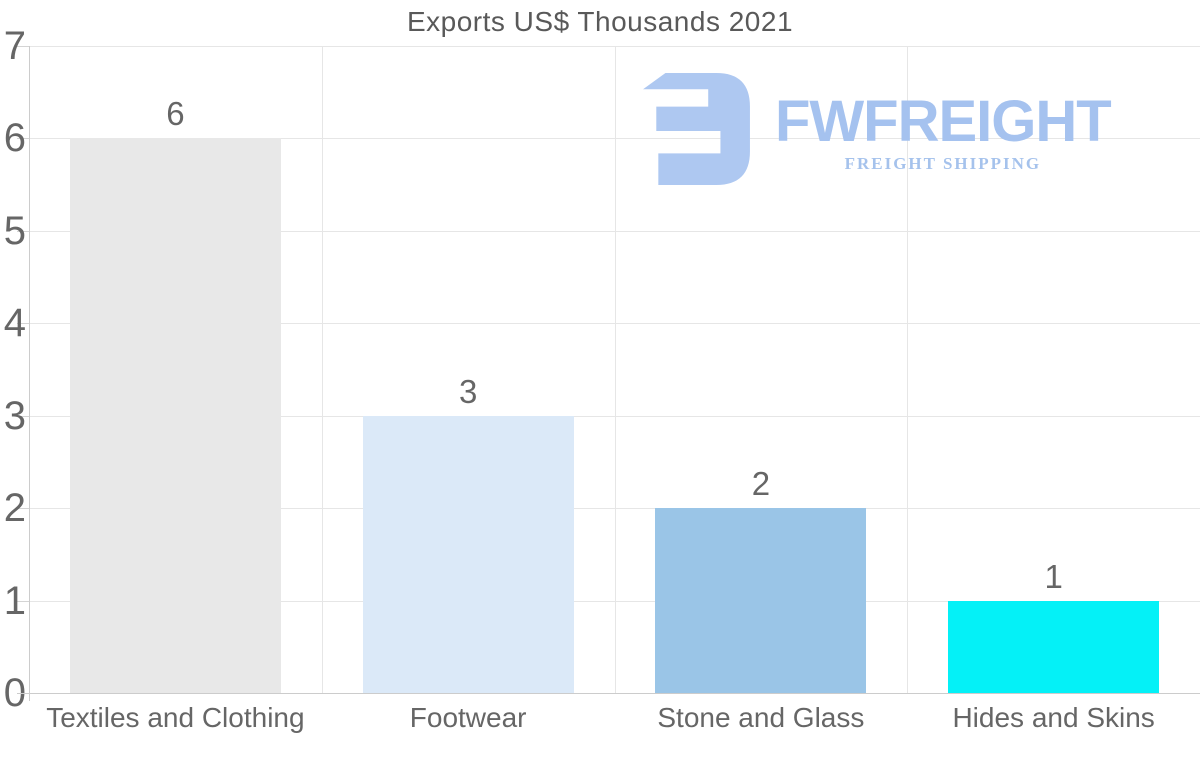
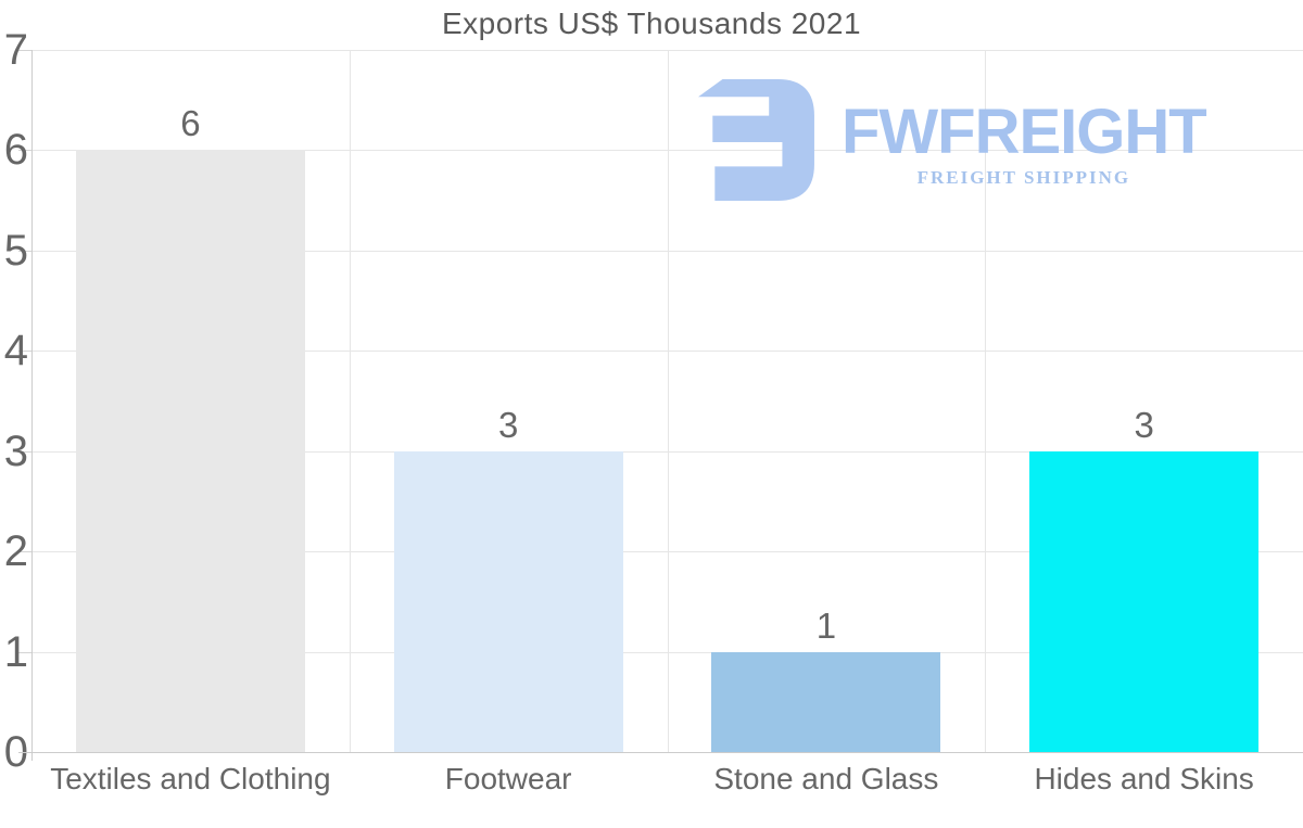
Stone and Glass: 2 -> 1
Hides and Skins: 1 -> 3
